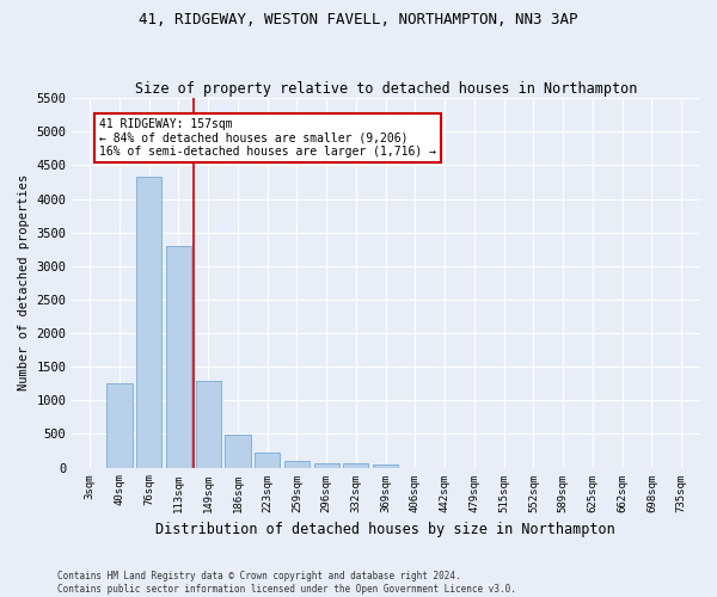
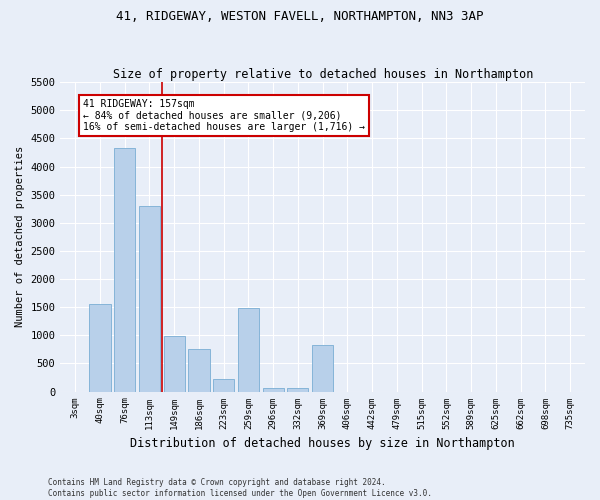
40sqm: 1260 -> 1560
149sqm: 1290 -> 980
186sqm: 490 -> 760
259sqm: 90 -> 1480
369sqm: 50 -> 820
